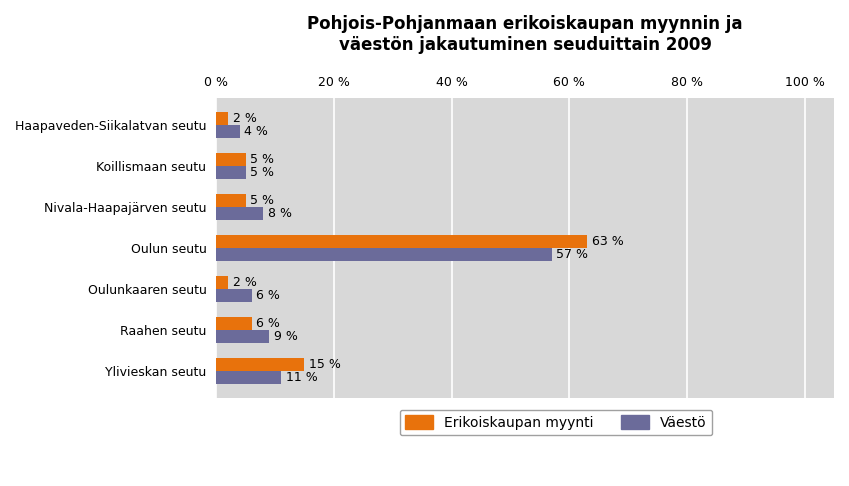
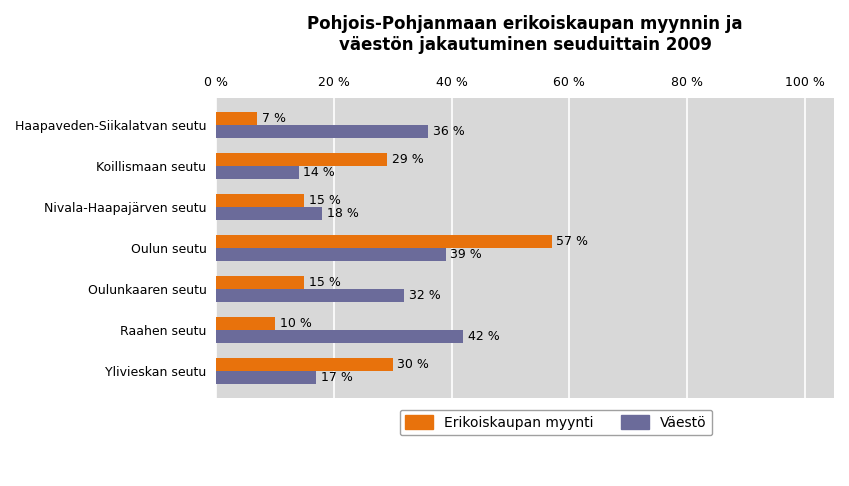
Erikoiskaupan myynti/Haapaveden-Siikalatvan seutu: 2 -> 7
Väestö/Haapaveden-Siikalatvan seutu: 4 -> 36
Erikoiskaupan myynti/Koillismaan seutu: 5 -> 29
Väestö/Koillismaan seutu: 5 -> 14
Erikoiskaupan myynti/Nivala-Haapajärven seutu: 5 -> 15
Väestö/Nivala-Haapajärven seutu: 8 -> 18
Erikoiskaupan myynti/Oulun seutu: 63 -> 57
Väestö/Oulun seutu: 57 -> 39
Erikoiskaupan myynti/Oulunkaaren seutu: 2 -> 15
Väestö/Oulunkaaren seutu: 6 -> 32
Erikoiskaupan myynti/Raahen seutu: 6 -> 10
Väestö/Raahen seutu: 9 -> 42
Erikoiskaupan myynti/Ylivieskan seutu: 15 -> 30
Väestö/Ylivieskan seutu: 11 -> 17
